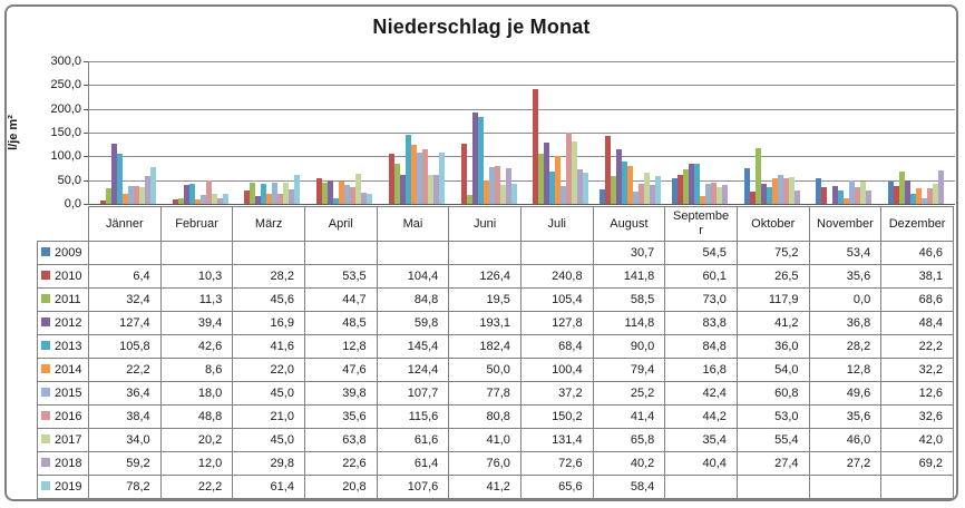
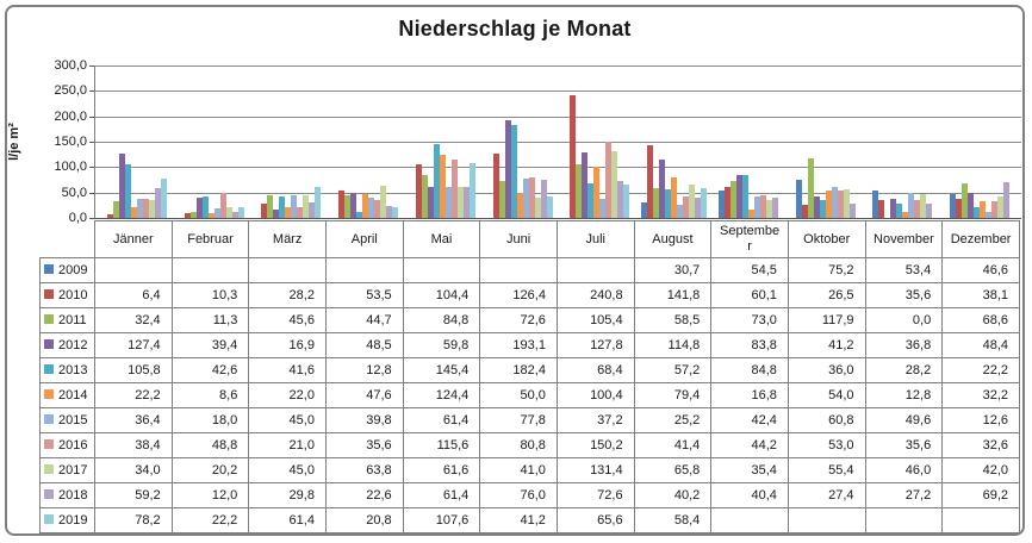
2015/Mai: 107,7 -> 61,4
2011/Juni: 19,5 -> 72,6
2013/August: 90,0 -> 57,2
